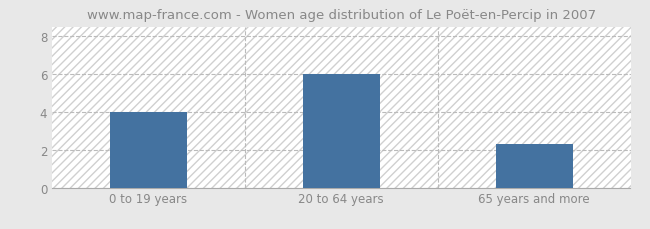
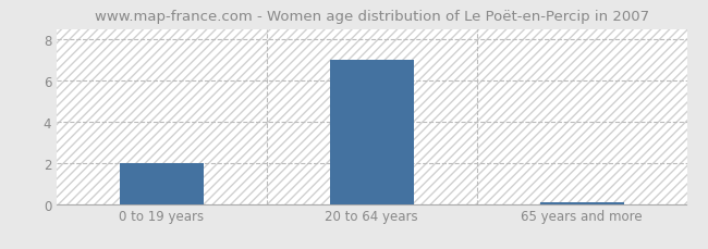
0 to 19 years: 4.0 -> 2.0
20 to 64 years: 6.0 -> 7.0
65 years and more: 2.3 -> 0.1
